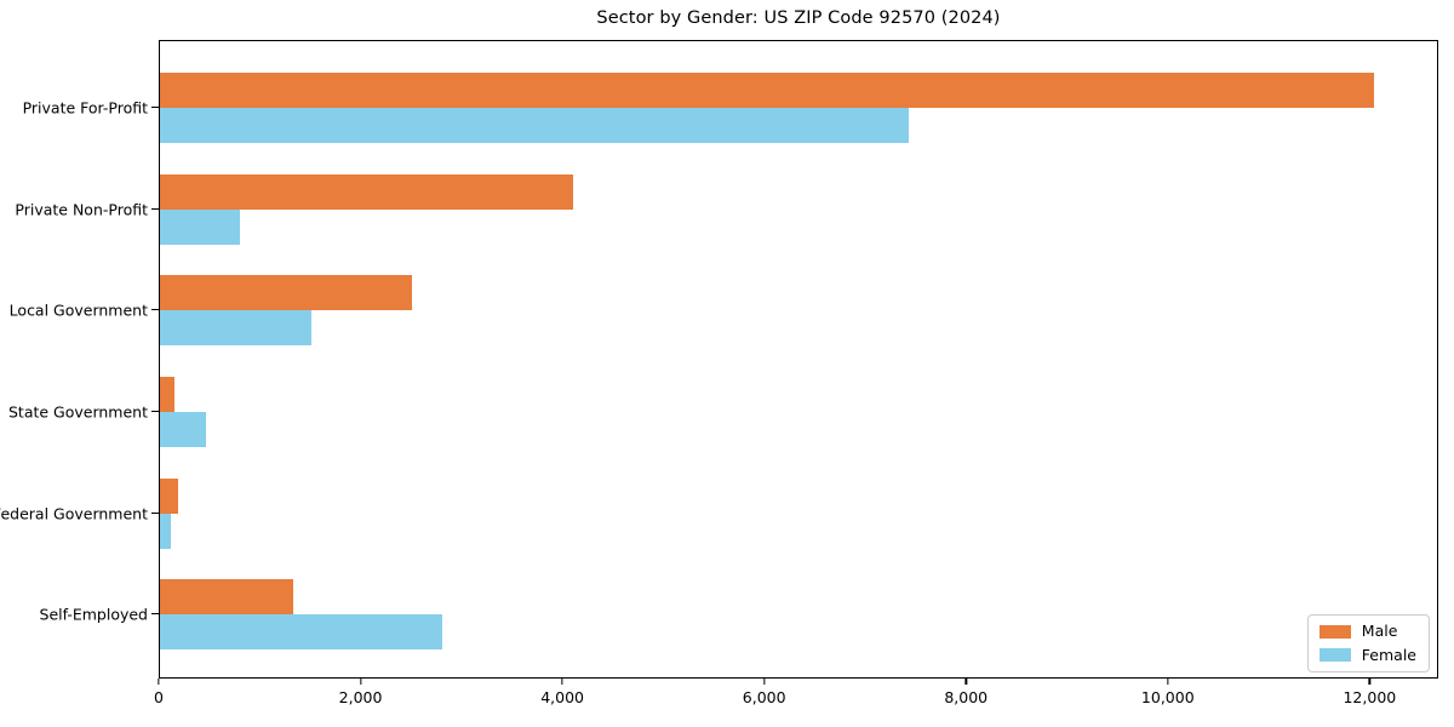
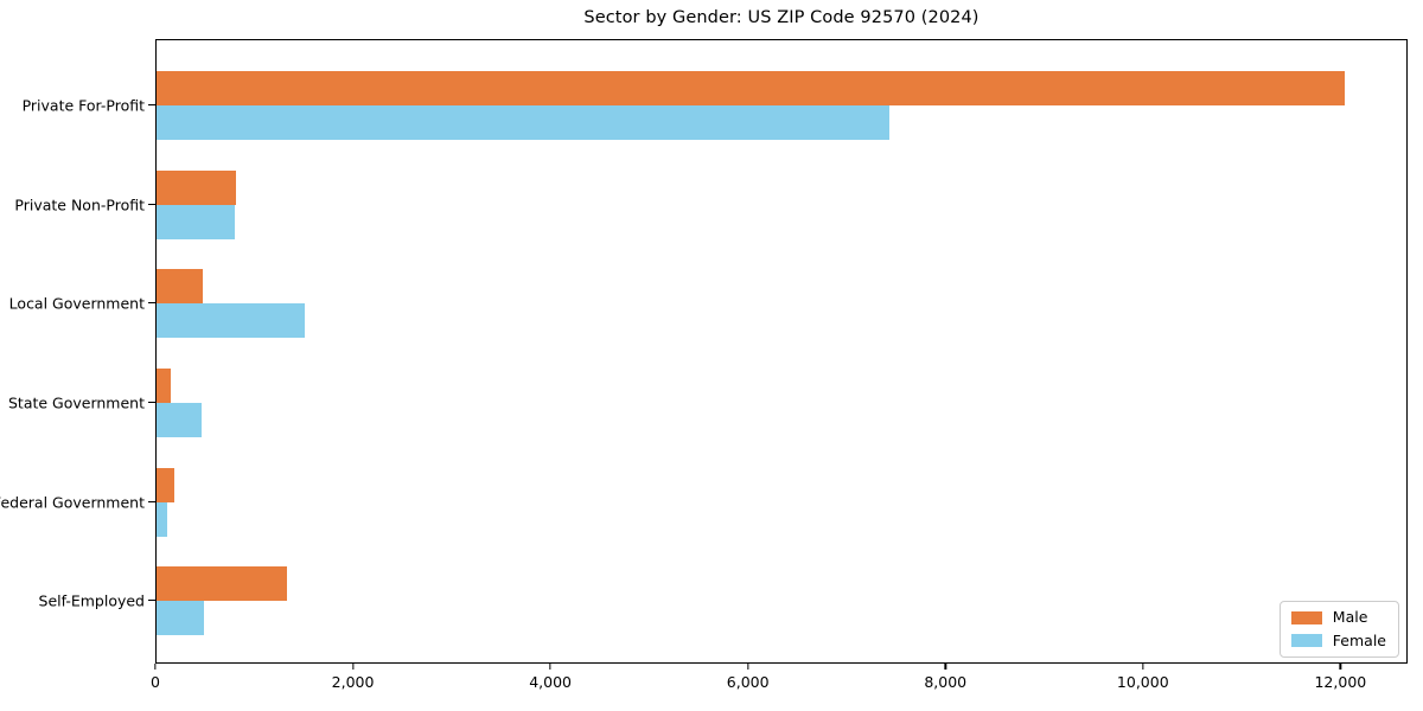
Male/Private Non-Profit: 4100 -> 800
Male/Local Government: 2500 -> 500
Female/Self-Employed: 2800 -> 500
